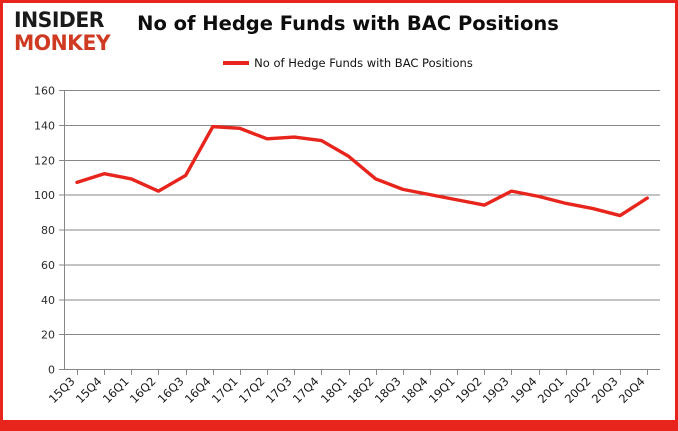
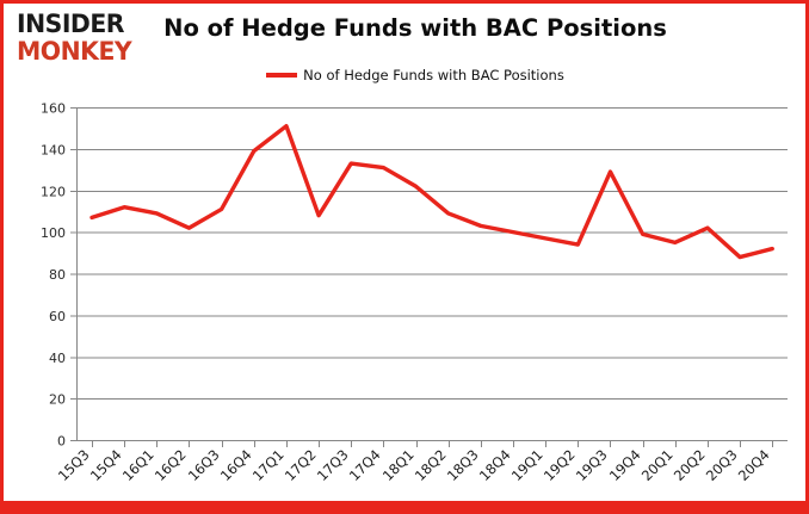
17Q1: 138 -> 151
17Q2: 132 -> 108
19Q3: 102 -> 129
20Q2: 92 -> 102
20Q4: 98 -> 92
